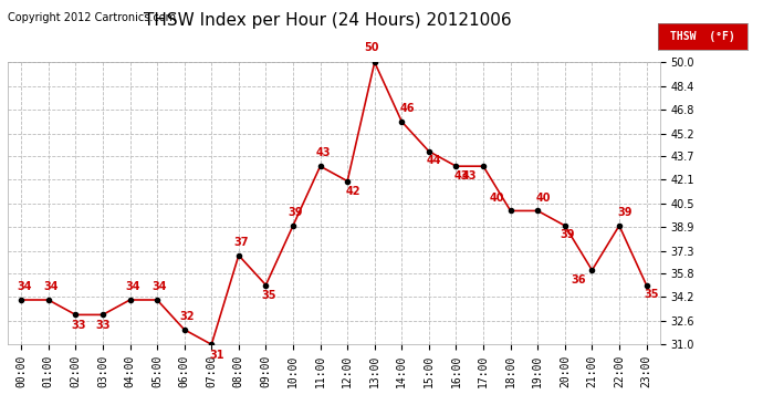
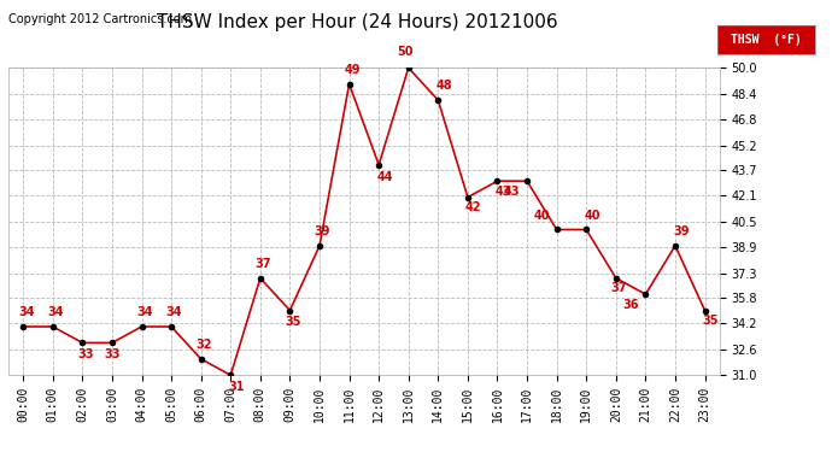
11:00: 43 -> 49
12:00: 42 -> 44
14:00: 46 -> 48
15:00: 44 -> 42
20:00: 39 -> 37
